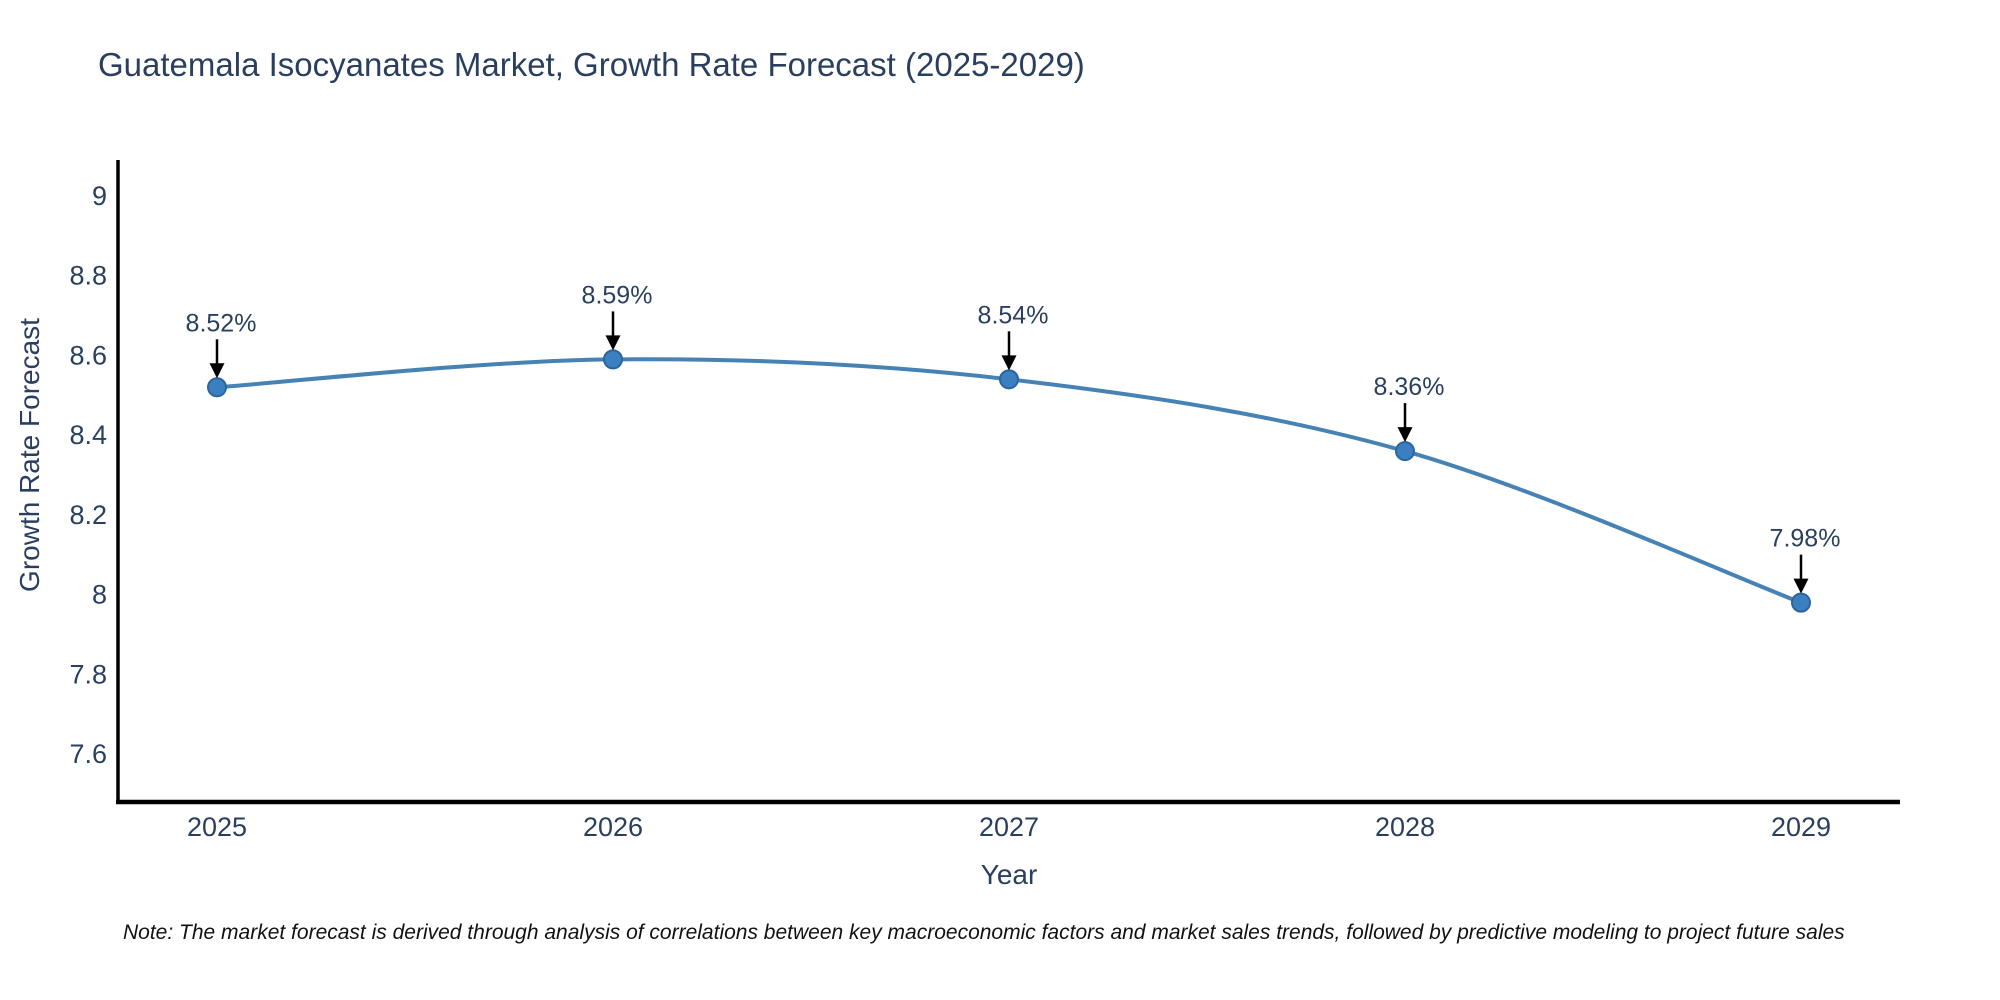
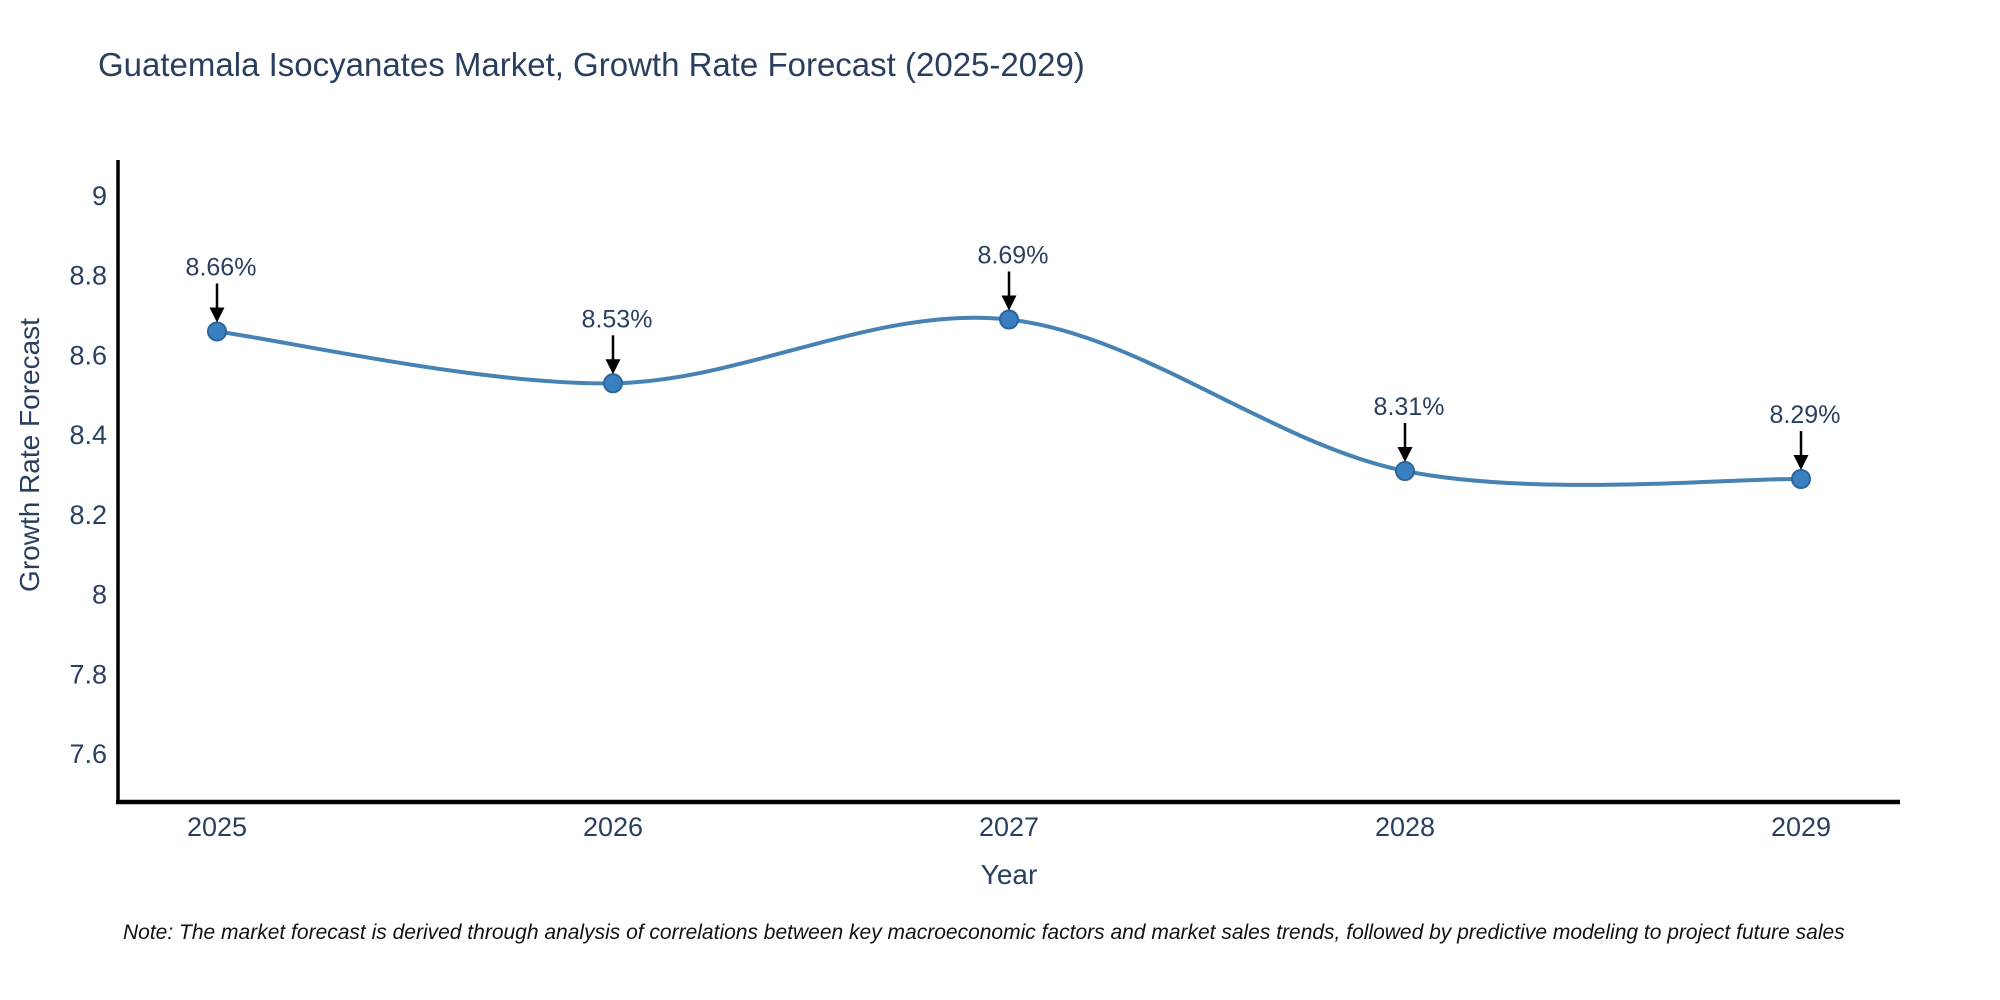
2025: 8.52% -> 8.66%
2026: 8.59% -> 8.53%
2027: 8.54% -> 8.69%
2028: 8.36% -> 8.31%
2029: 7.98% -> 8.29%
